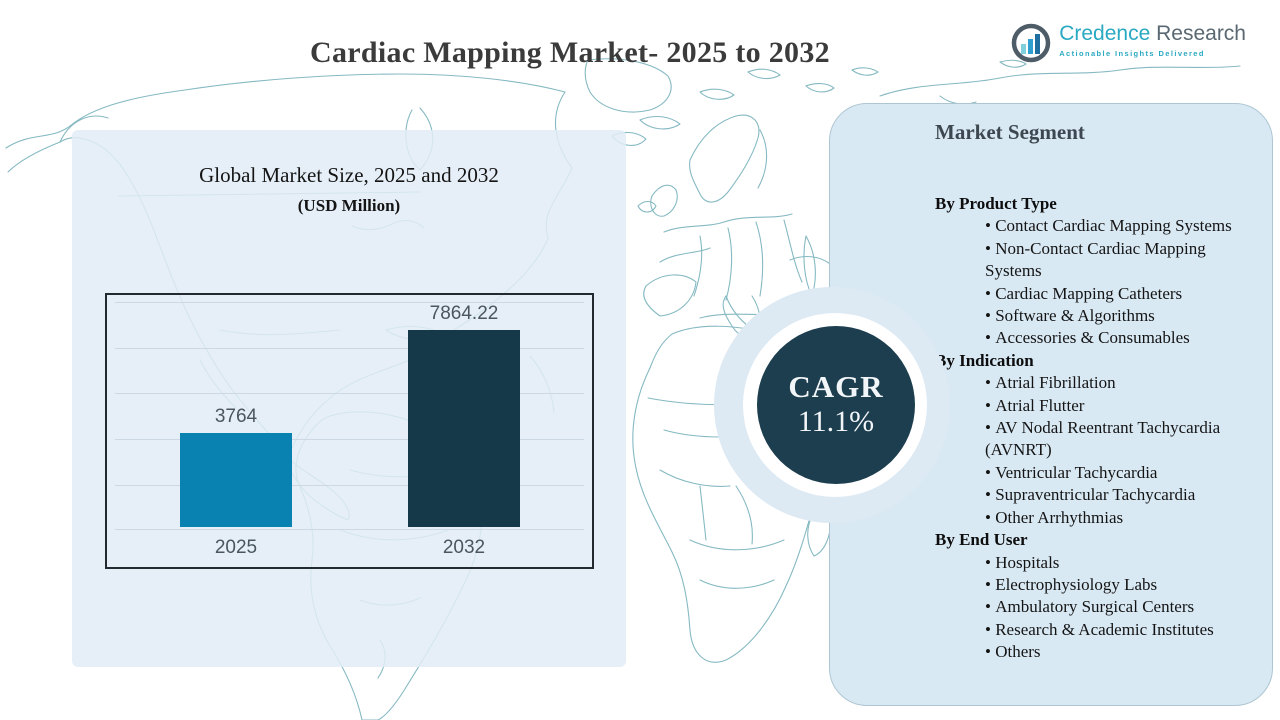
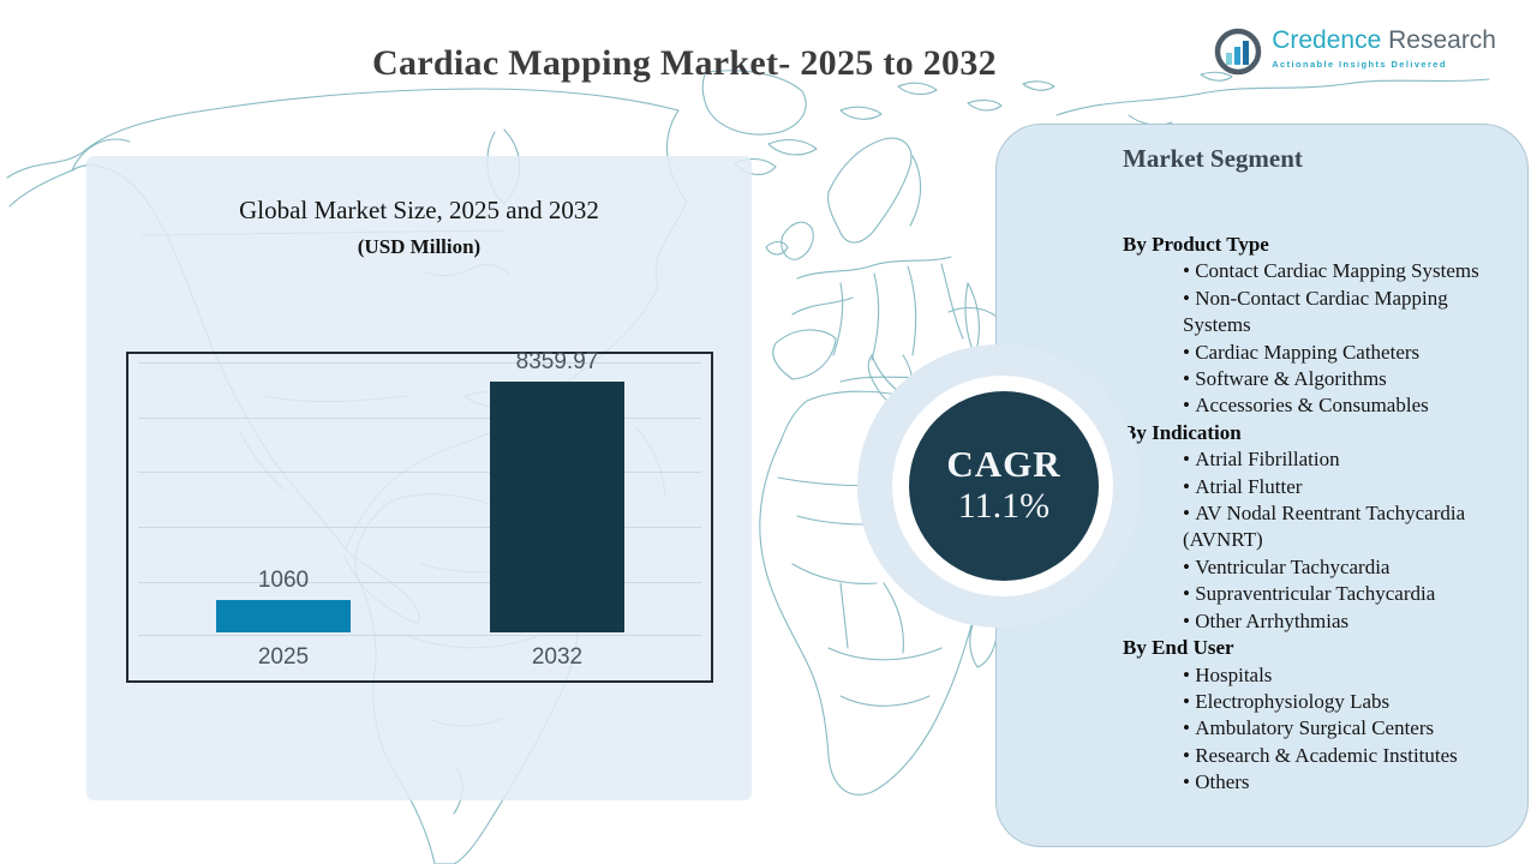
2025: 3764 -> 1060
2032: 7864.22 -> 8359.97
